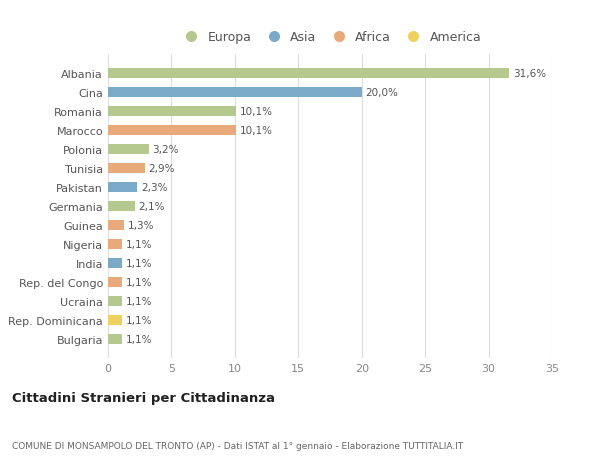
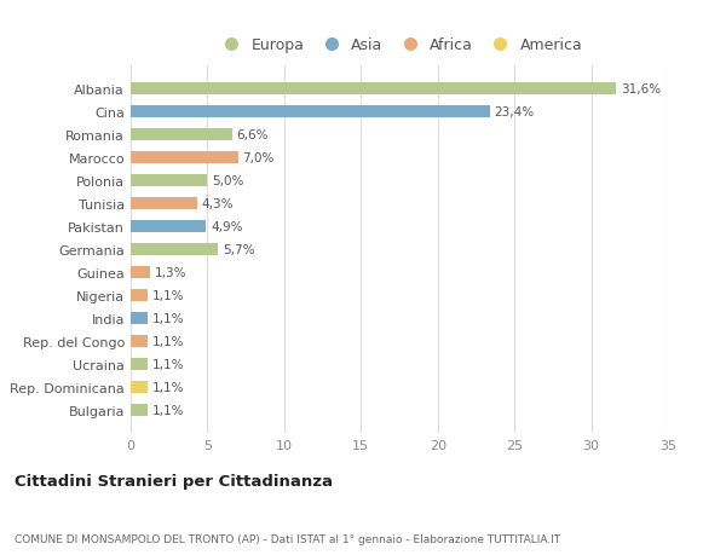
Cina: 20,0% -> 23,4%
Romania: 10,1% -> 6,6%
Marocco: 10,1% -> 7,0%
Polonia: 3,2% -> 5,0%
Tunisia: 2,9% -> 4,3%
Pakistan: 2,3% -> 4,9%
Germania: 2,1% -> 5,7%
